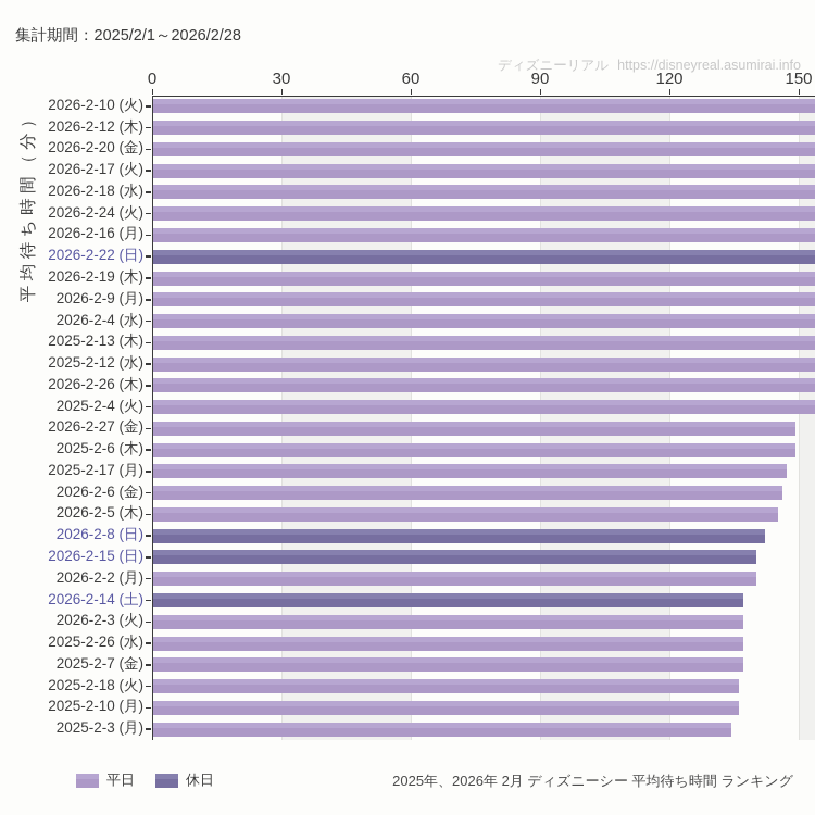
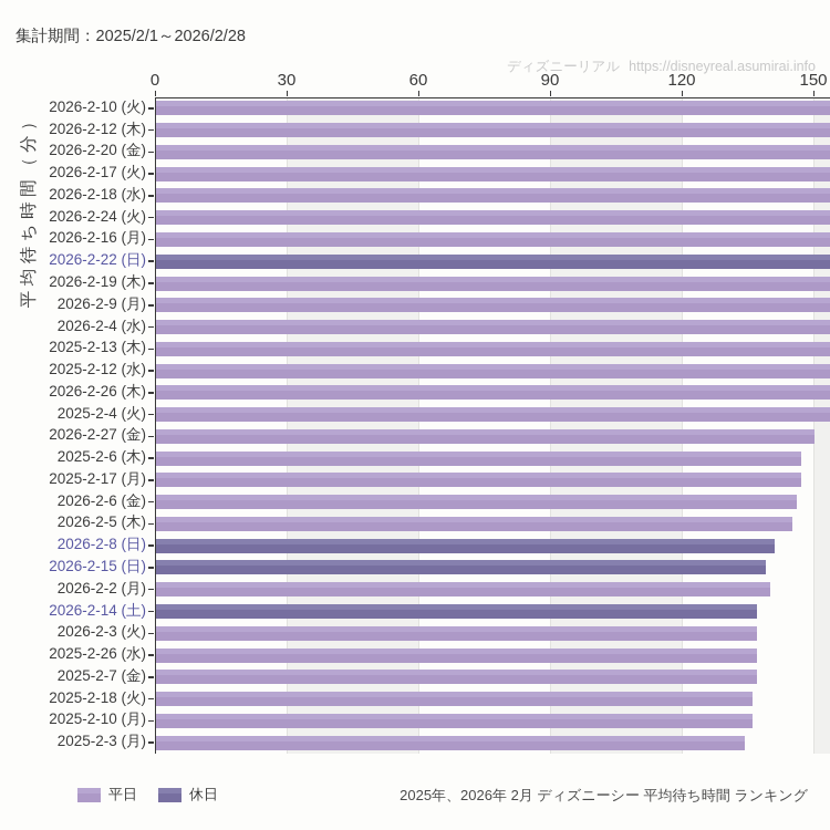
2026-2-27 (金): 149 -> 150
2025-2-6 (木): 149 -> 147
2026-2-8 (日): 142 -> 141
2026-2-15 (日): 140 -> 139
